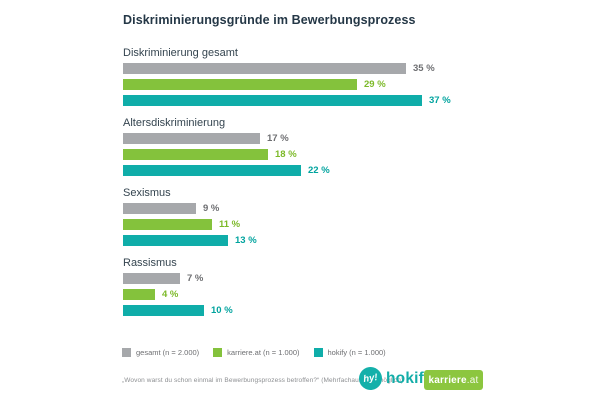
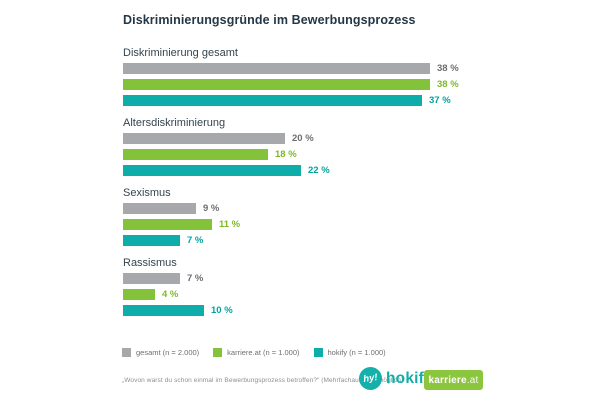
gesamt (n = 2.000)/Diskriminierung gesamt: 35 -> 38
karriere.at (n = 1.000)/Diskriminierung gesamt: 29 -> 38
gesamt (n = 2.000)/Altersdiskriminierung: 17 -> 20
hokify (n = 1.000)/Sexismus: 13 -> 7
